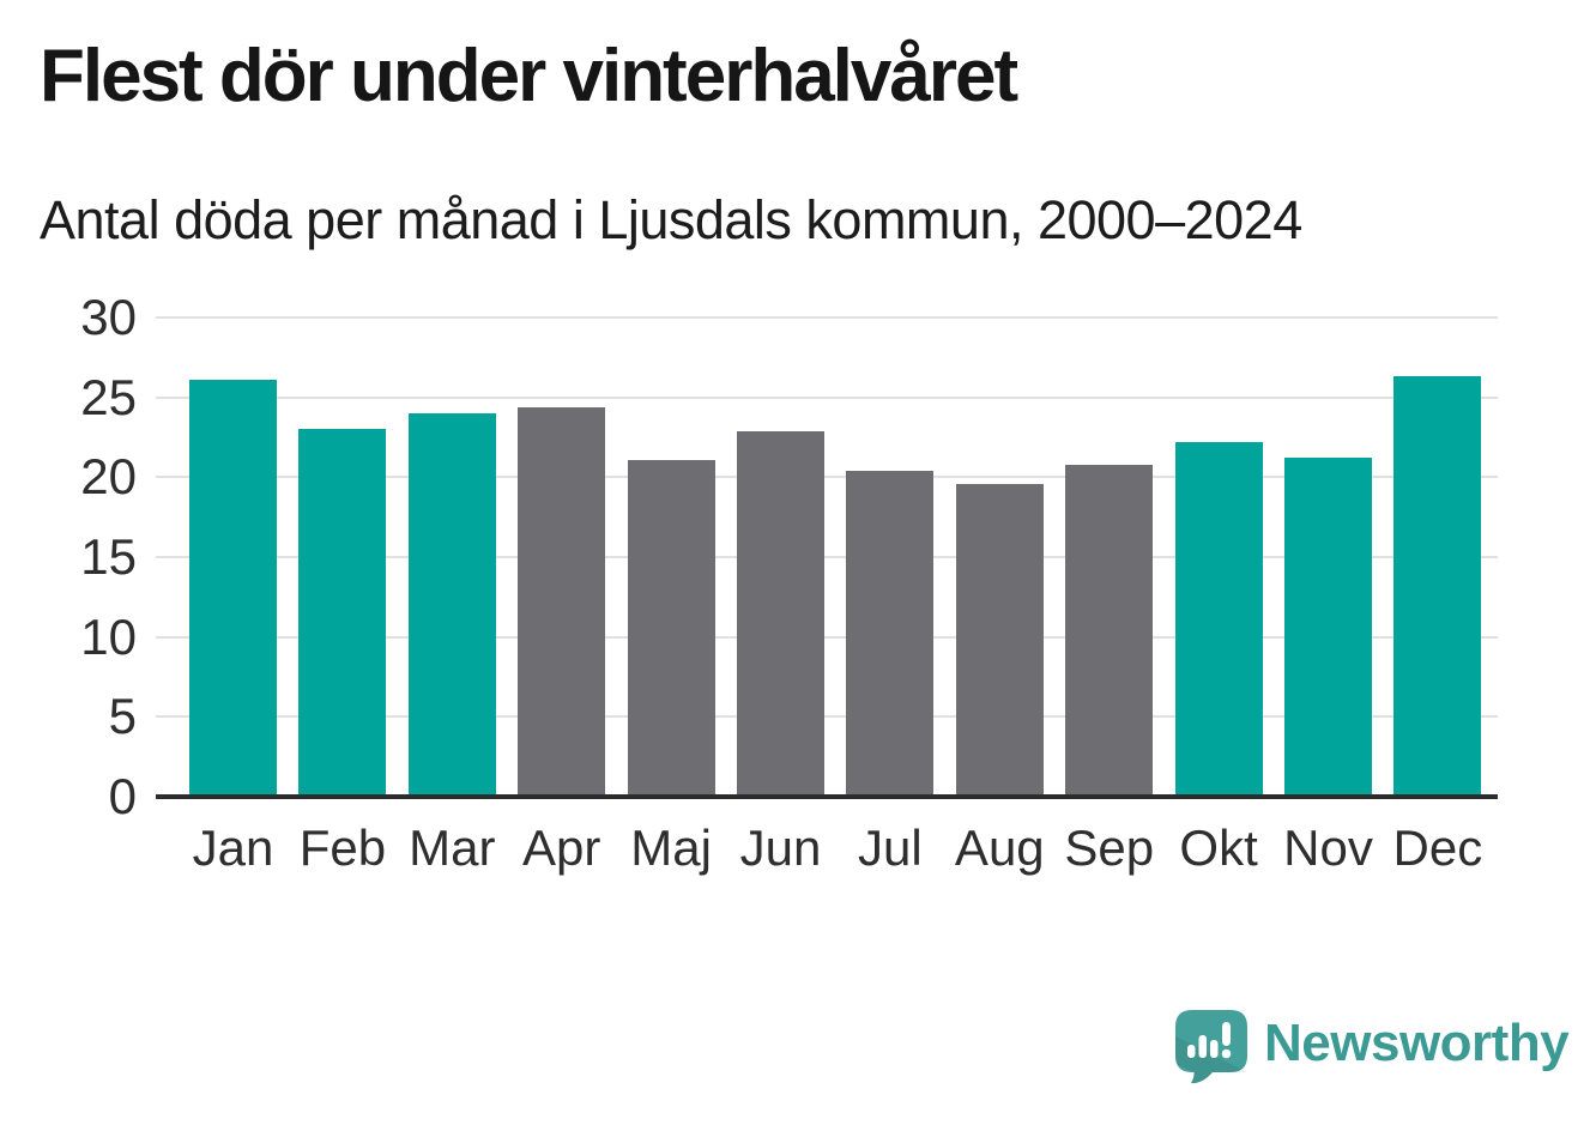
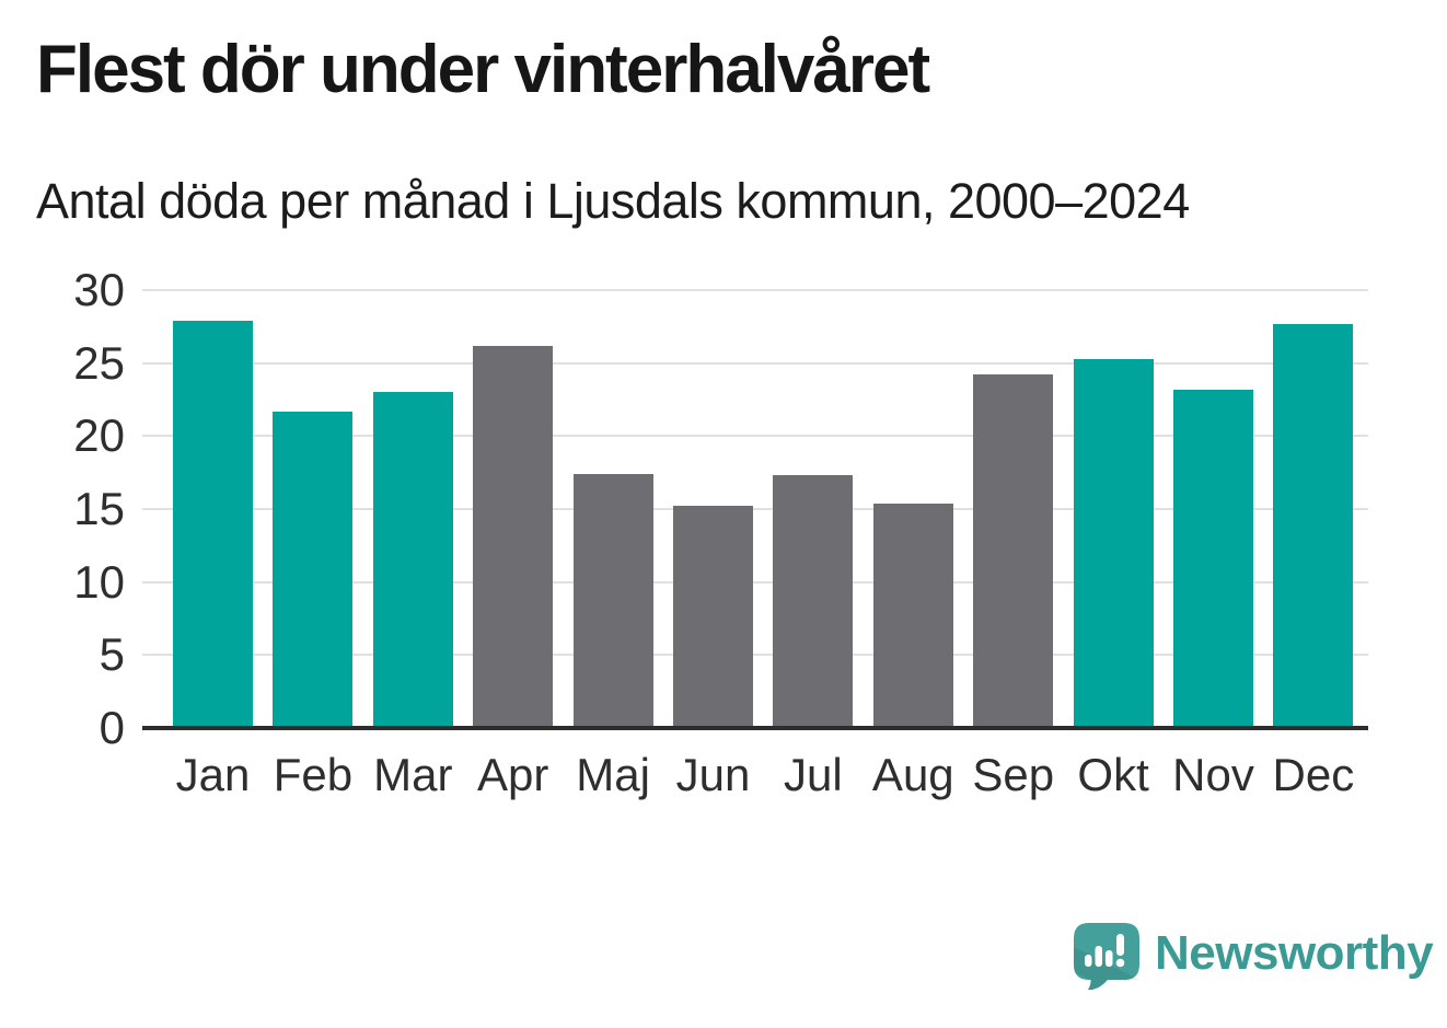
Jan: 26.1 -> 27.9
Feb: 23.0 -> 21.7
Mar: 24.0 -> 23.0
Apr: 24.4 -> 26.2
Maj: 21.1 -> 17.4
Jun: 22.9 -> 15.2
Jul: 20.4 -> 17.3
Aug: 19.6 -> 15.4
Sep: 20.8 -> 24.2
Okt: 22.2 -> 25.3
Nov: 21.2 -> 23.2
Dec: 26.3 -> 27.7
